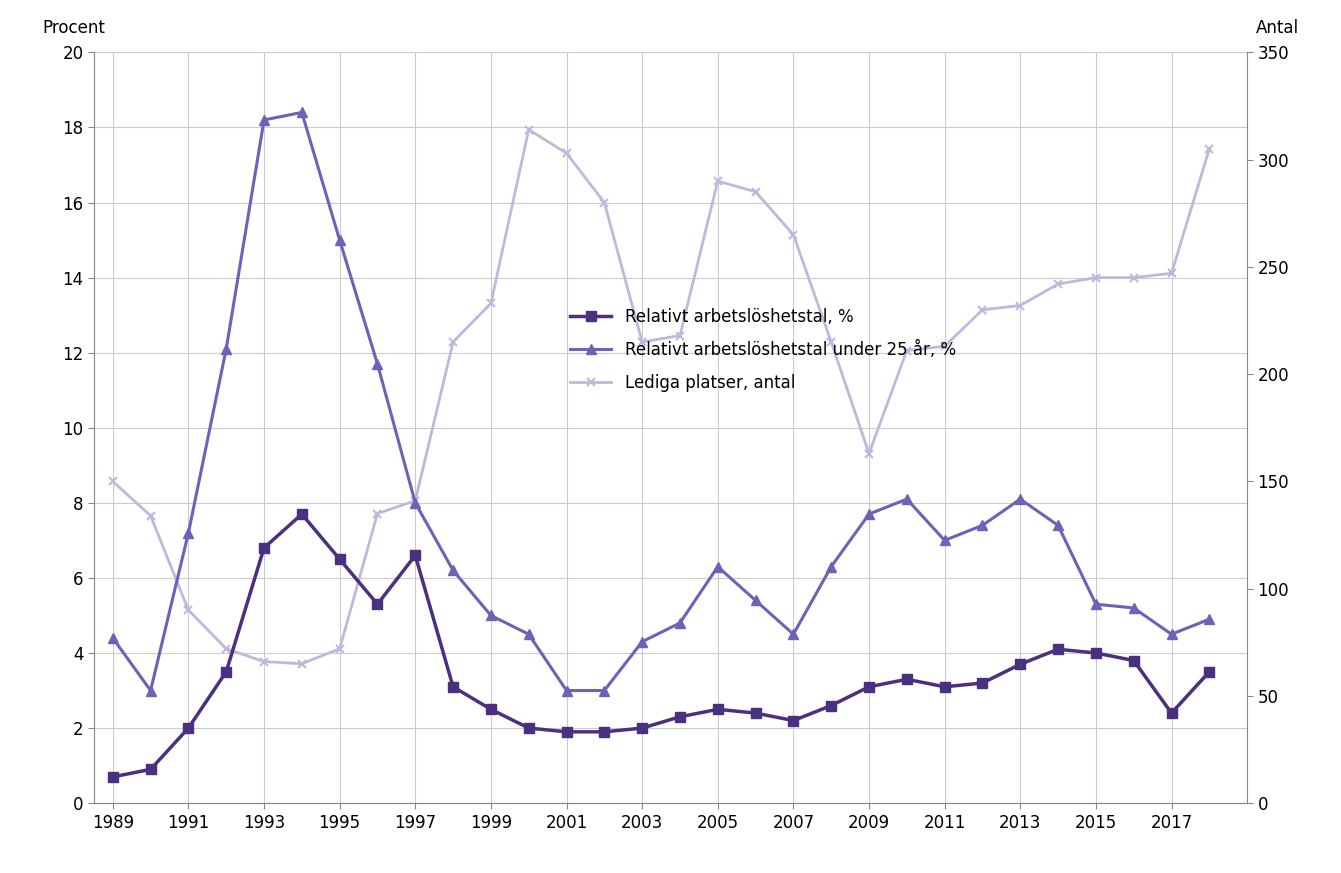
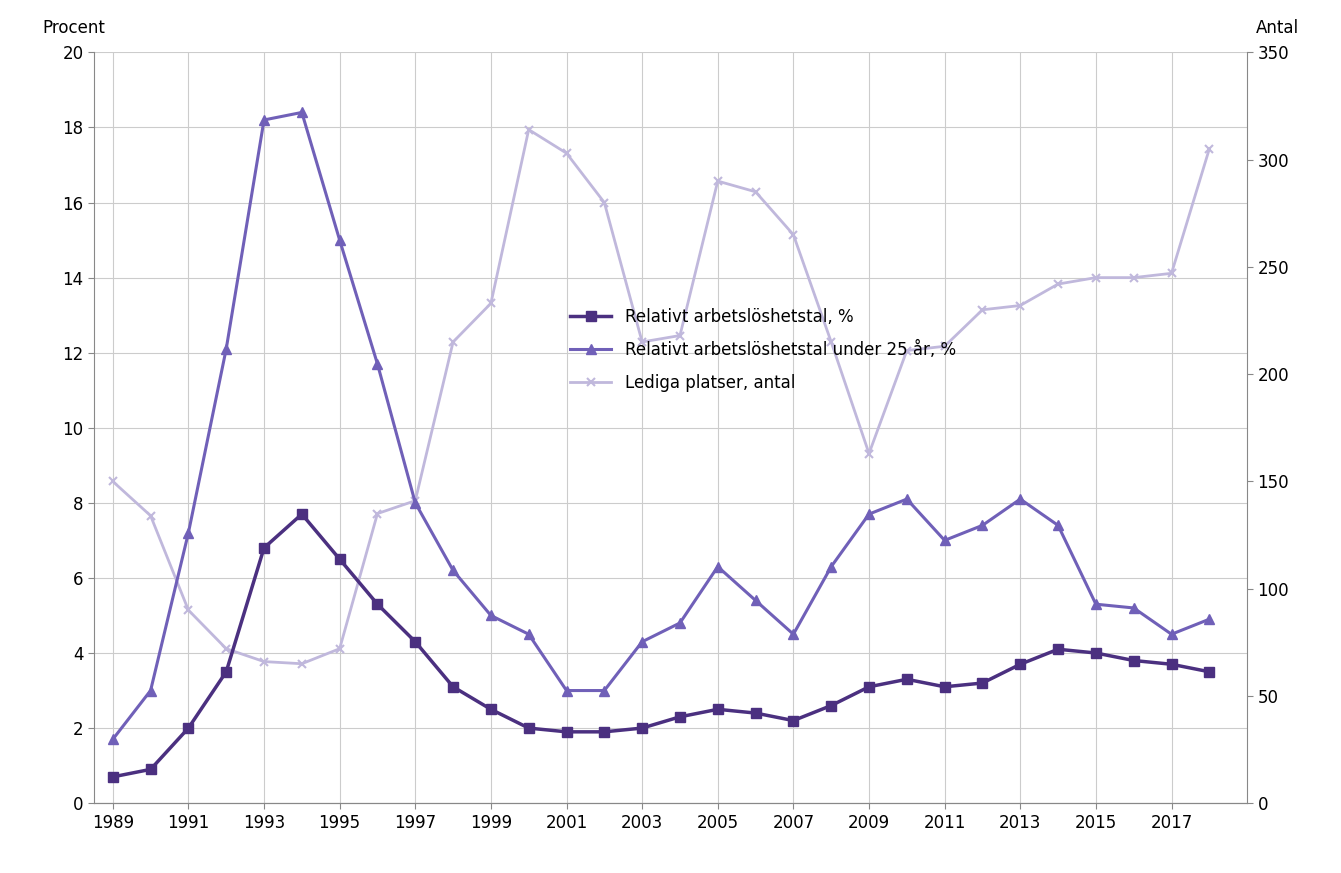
Relativt arbetslöshetstal under 25 år, %/1989: 4.4 -> 1.7
Relativt arbetslöshetstal, %/1997: 6.6 -> 4.3
Relativt arbetslöshetstal, %/2017: 2.4 -> 3.7
